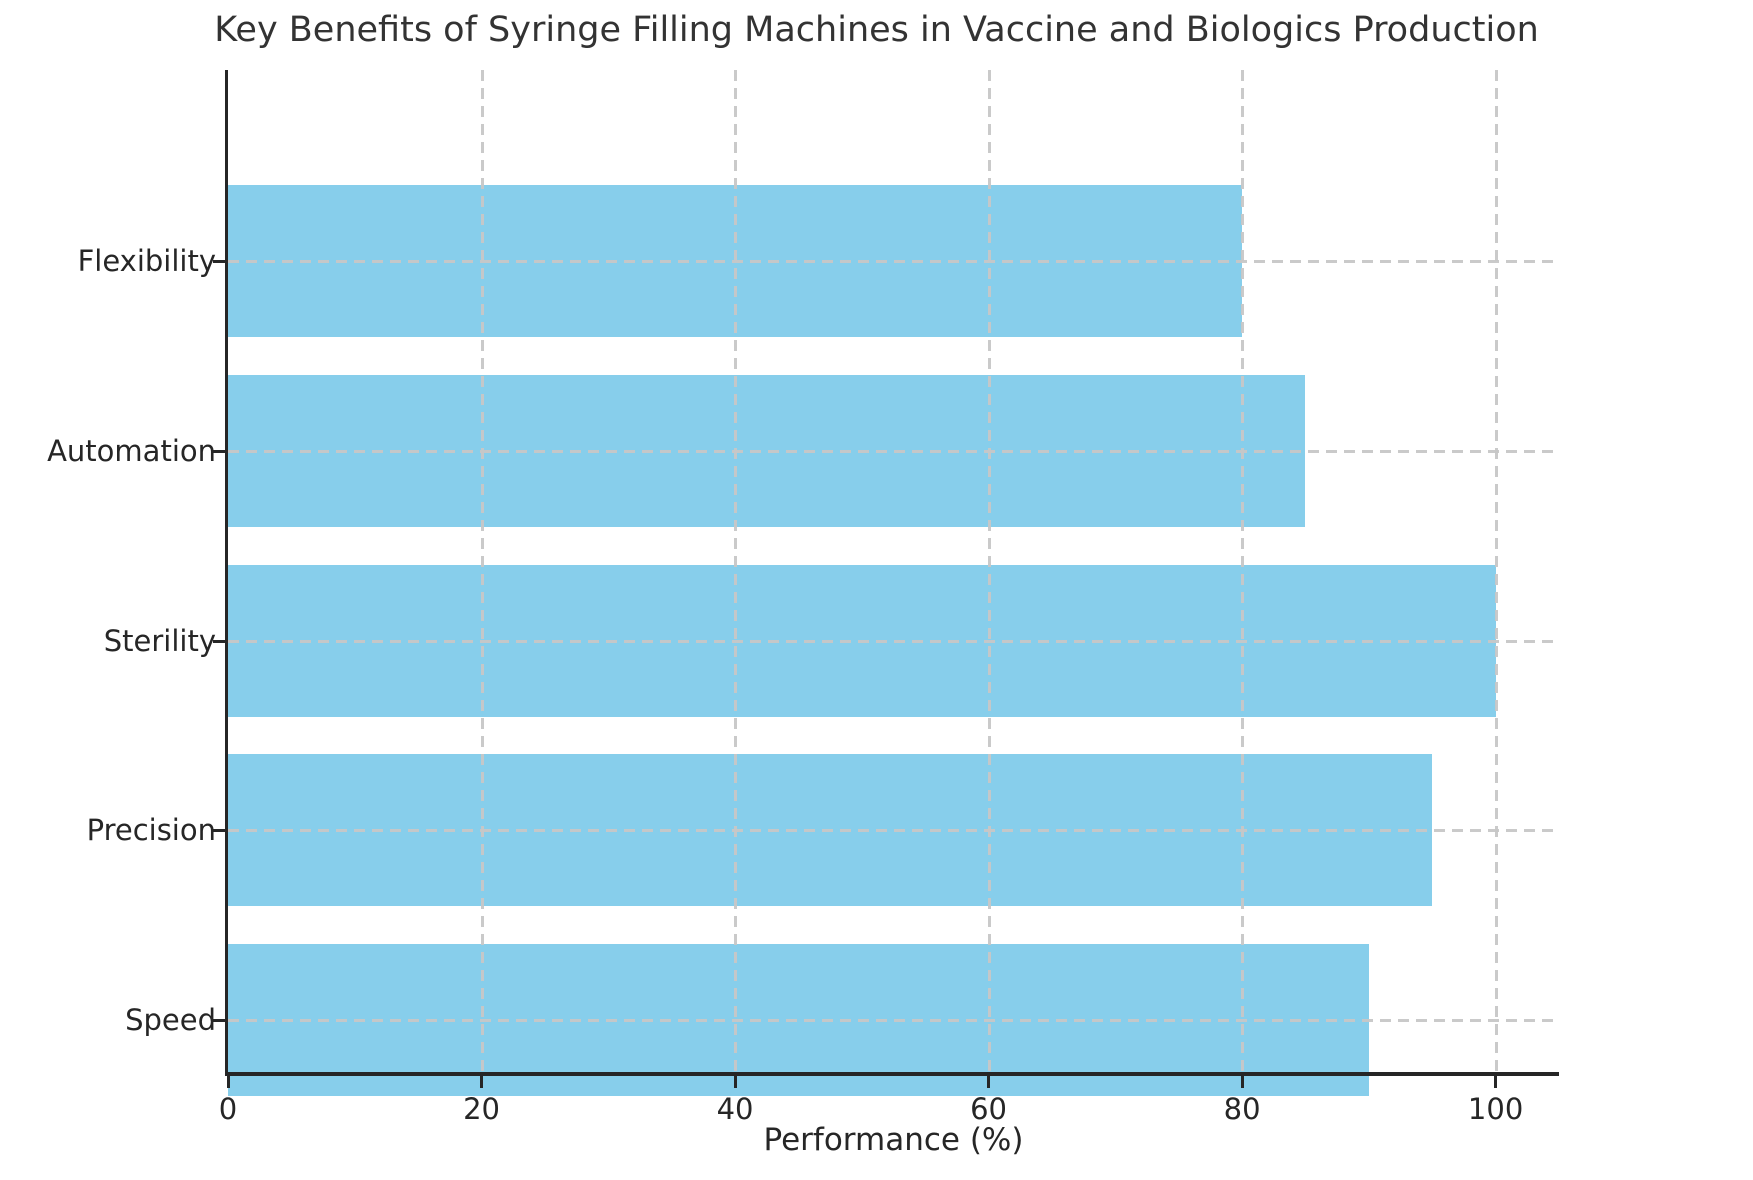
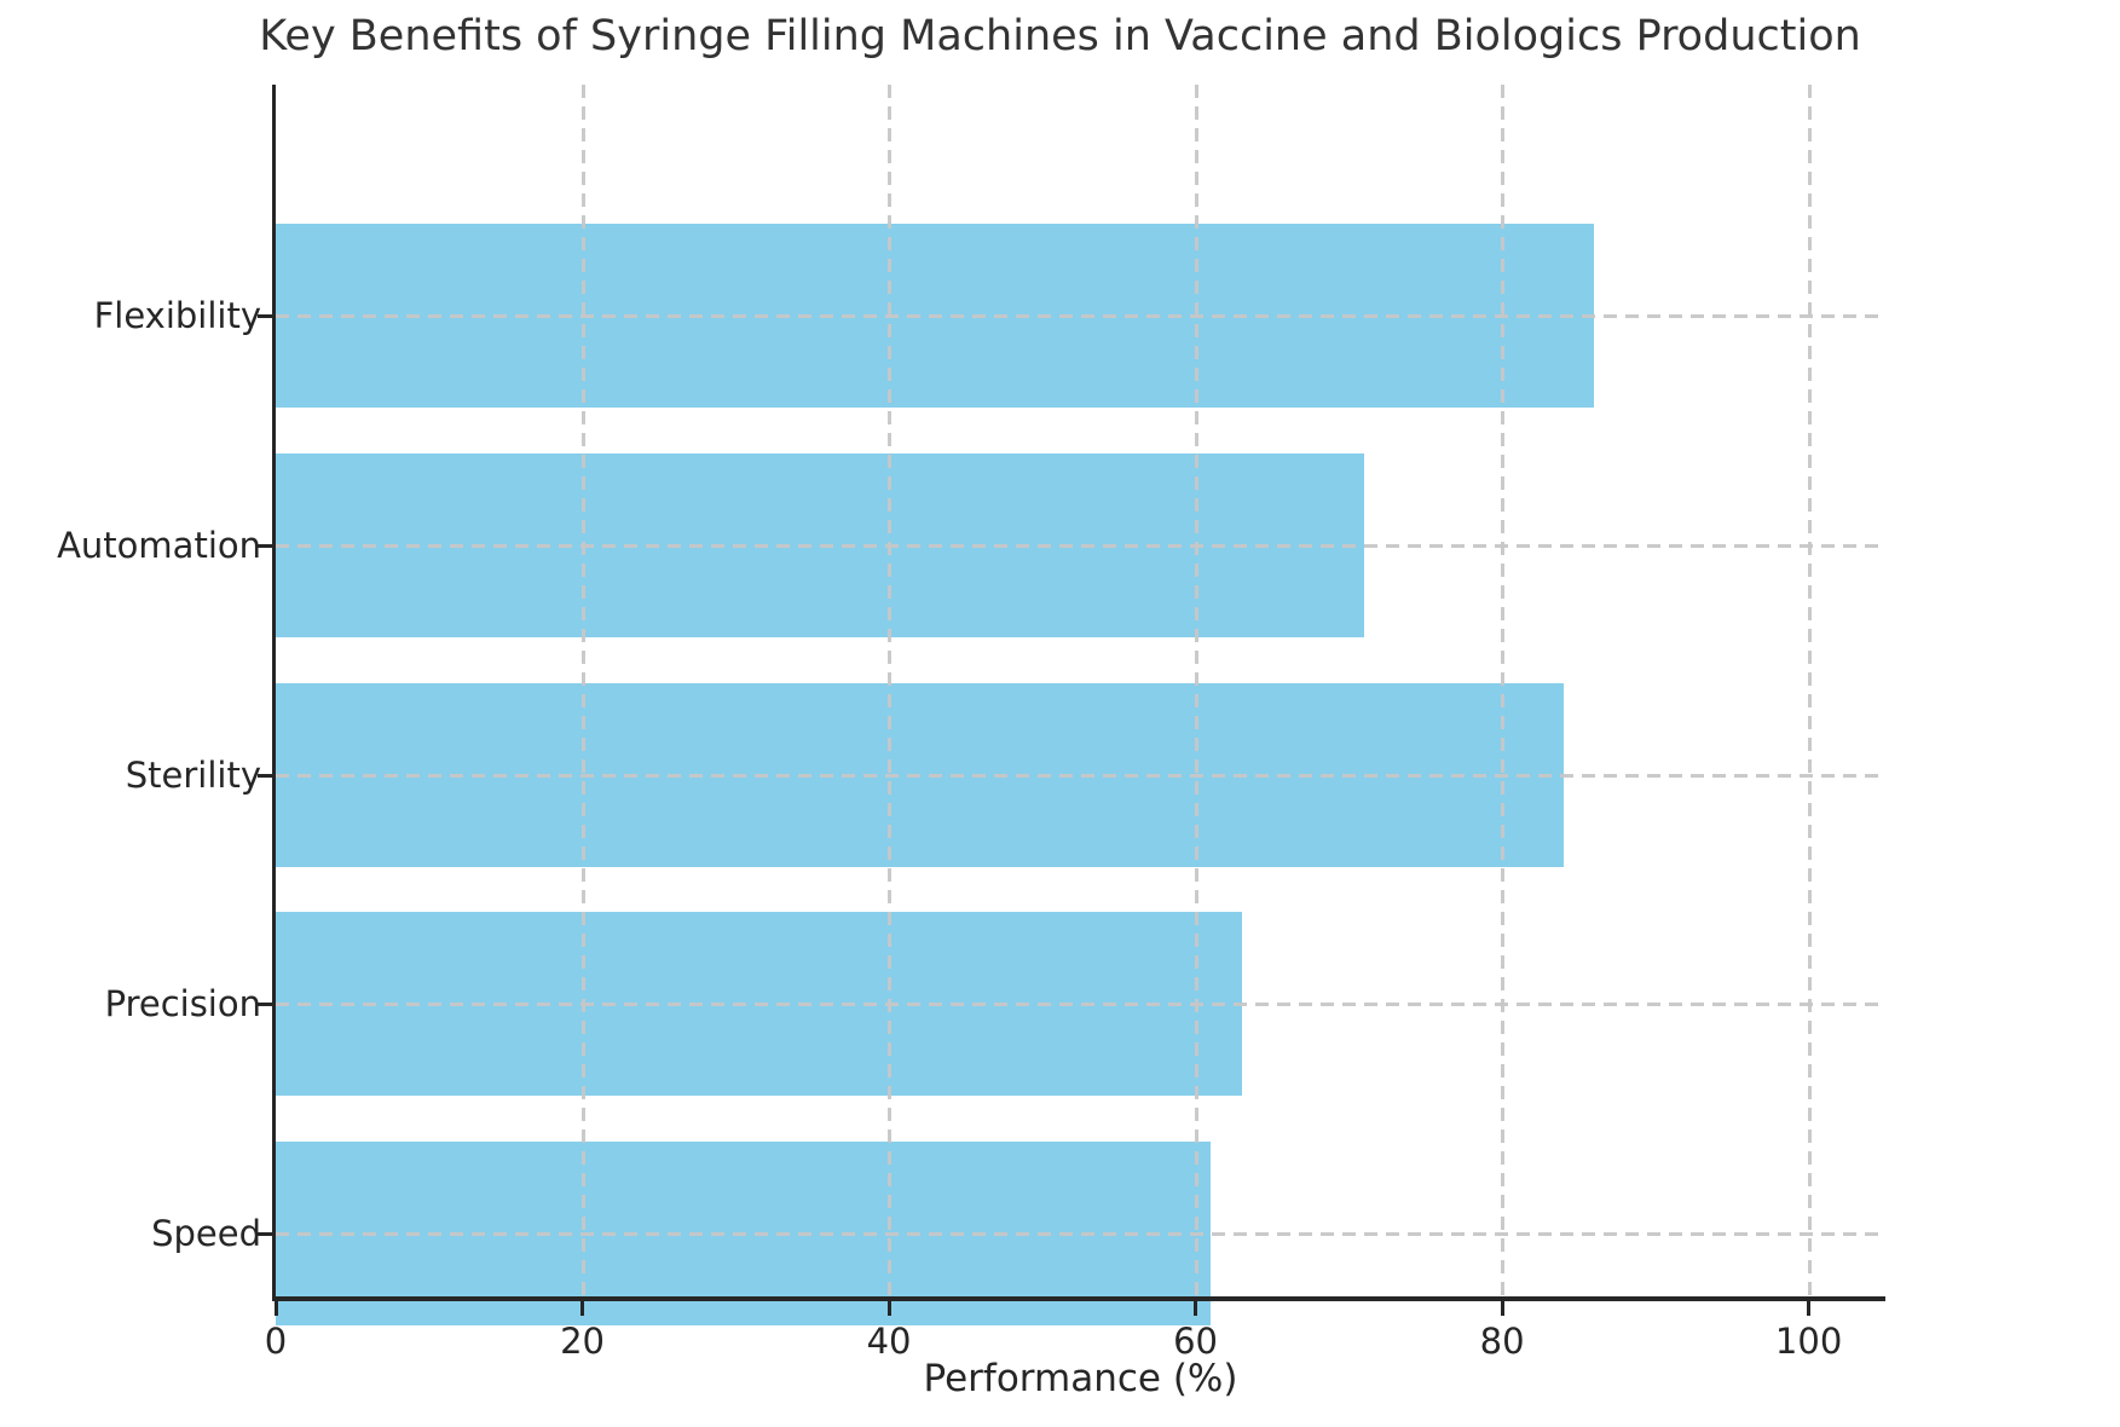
Flexibility: 80 -> 86
Automation: 85 -> 71
Sterility: 100 -> 84
Precision: 95 -> 63
Speed: 90 -> 61
